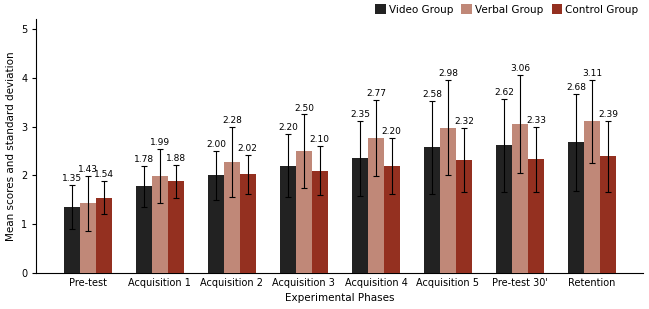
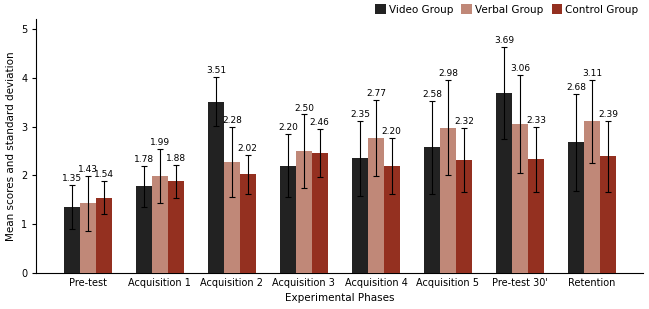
Video Group/Acquisition 2: 2.00 -> 3.51
Control Group/Acquisition 3: 2.10 -> 2.46
Video Group/Pre-test 30': 2.62 -> 3.69
